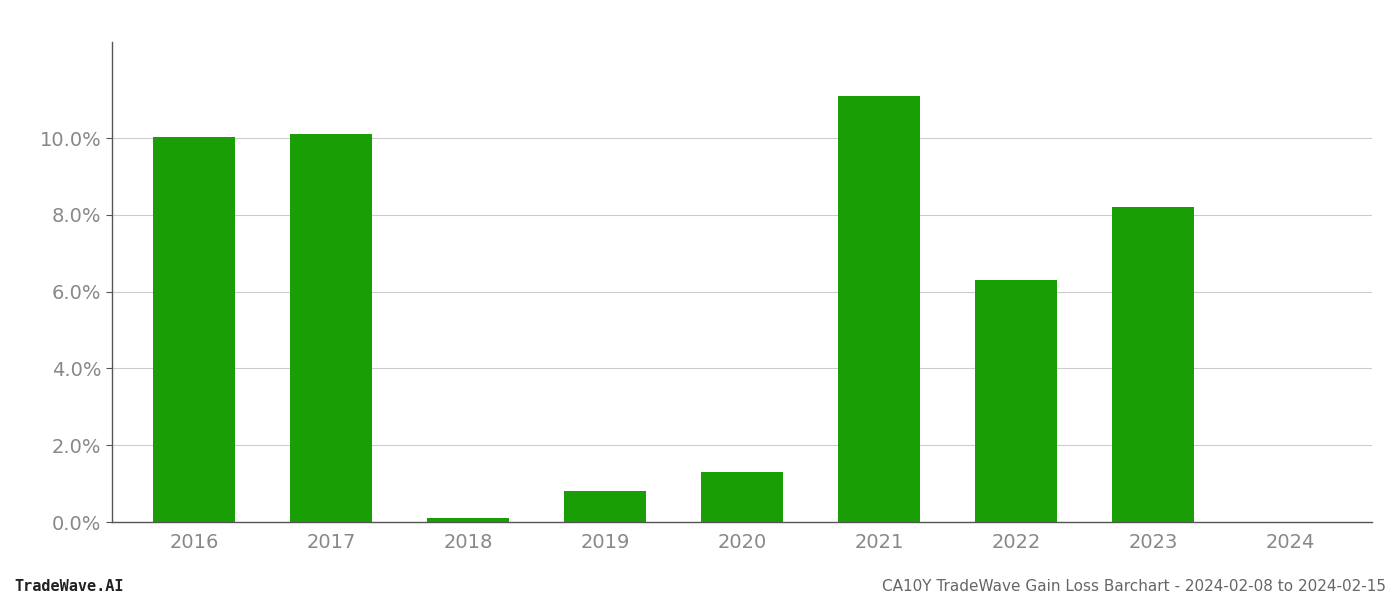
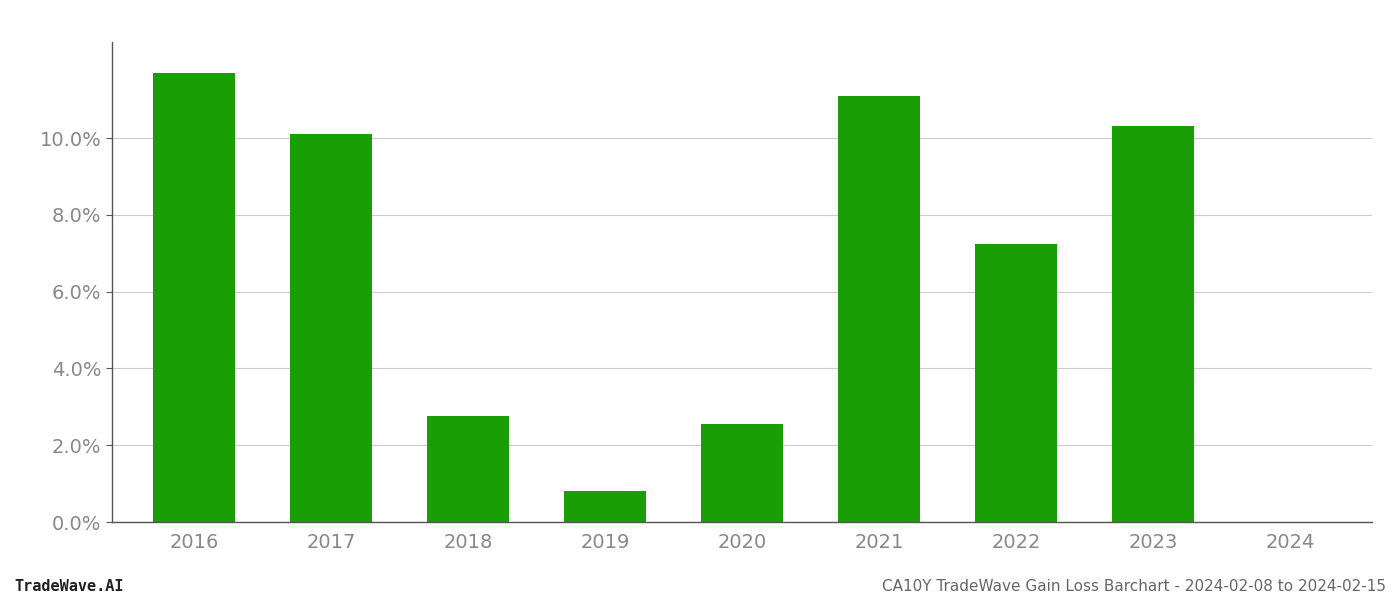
2016: 10.02% -> 11.70%
2018: 0.10% -> 2.75%
2020: 1.30% -> 2.55%
2022: 6.30% -> 7.25%
2023: 8.20% -> 10.30%
